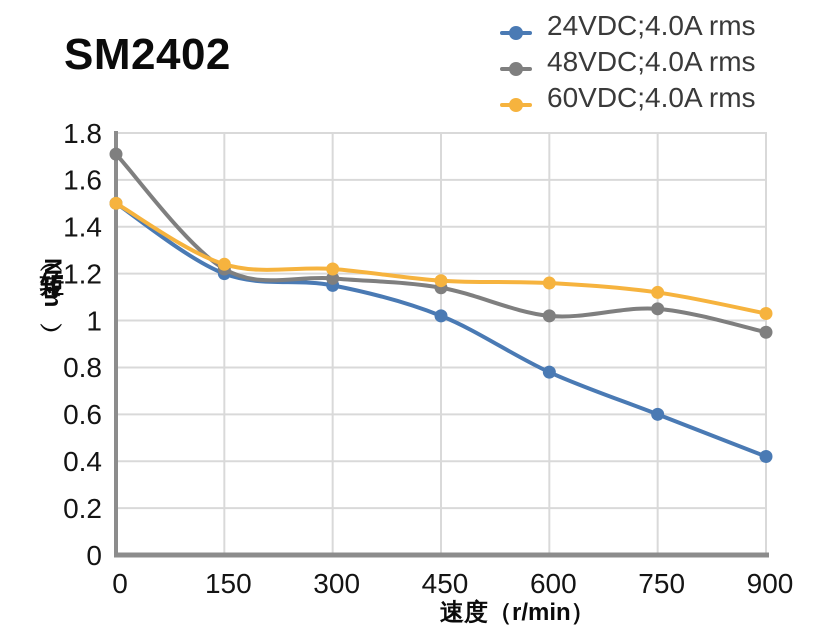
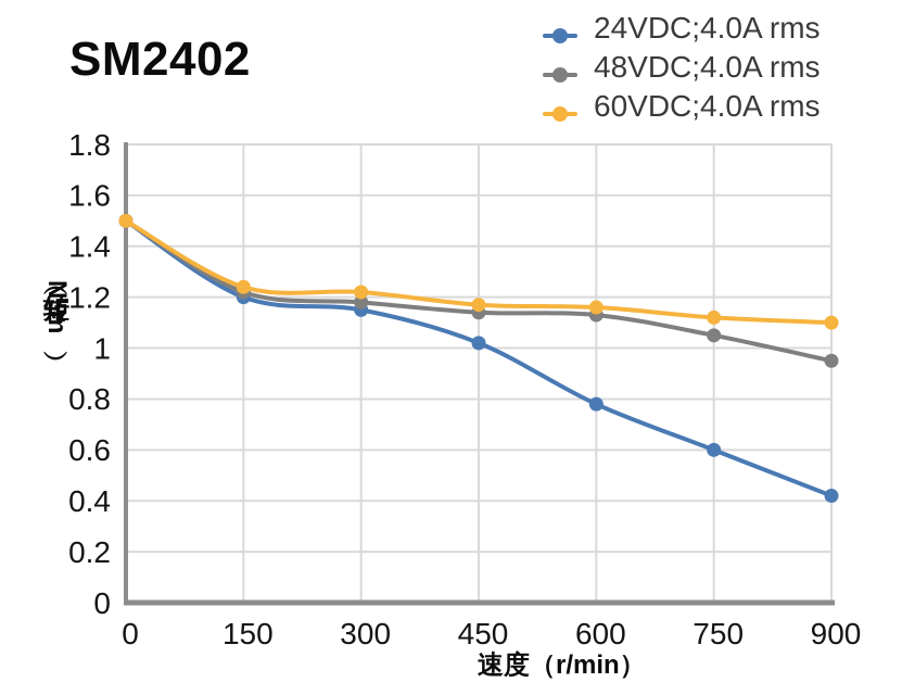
48VDC;4.0A rms/0: 1.71 -> 1.50
48VDC;4.0A rms/600: 1.02 -> 1.13
60VDC;4.0A rms/900: 1.03 -> 1.10
